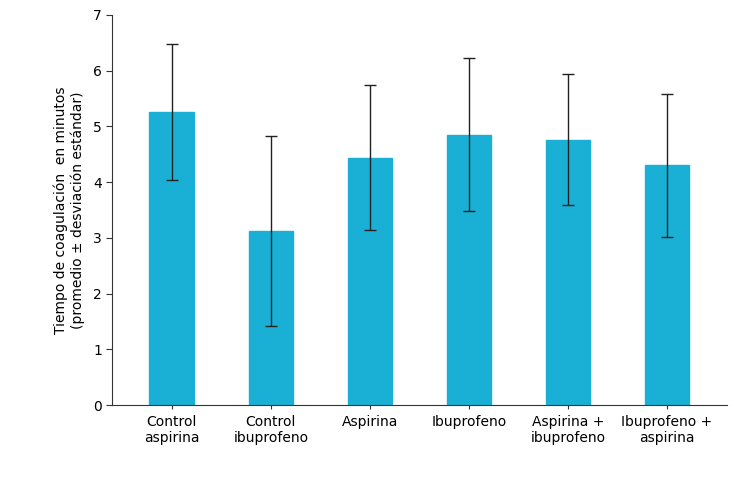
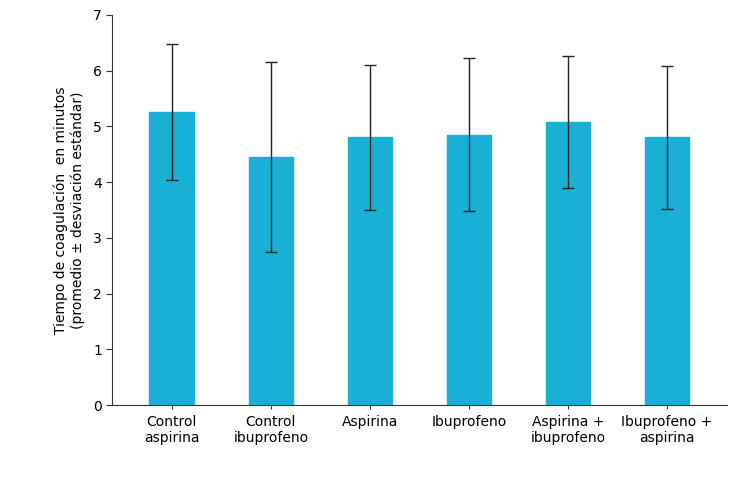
Control ibuprofeno: 3.12 -> 4.45
Aspirina: 4.44 -> 4.80
Aspirina + ibuprofeno: 4.76 -> 5.08
Ibuprofeno + aspirina: 4.30 -> 4.80
